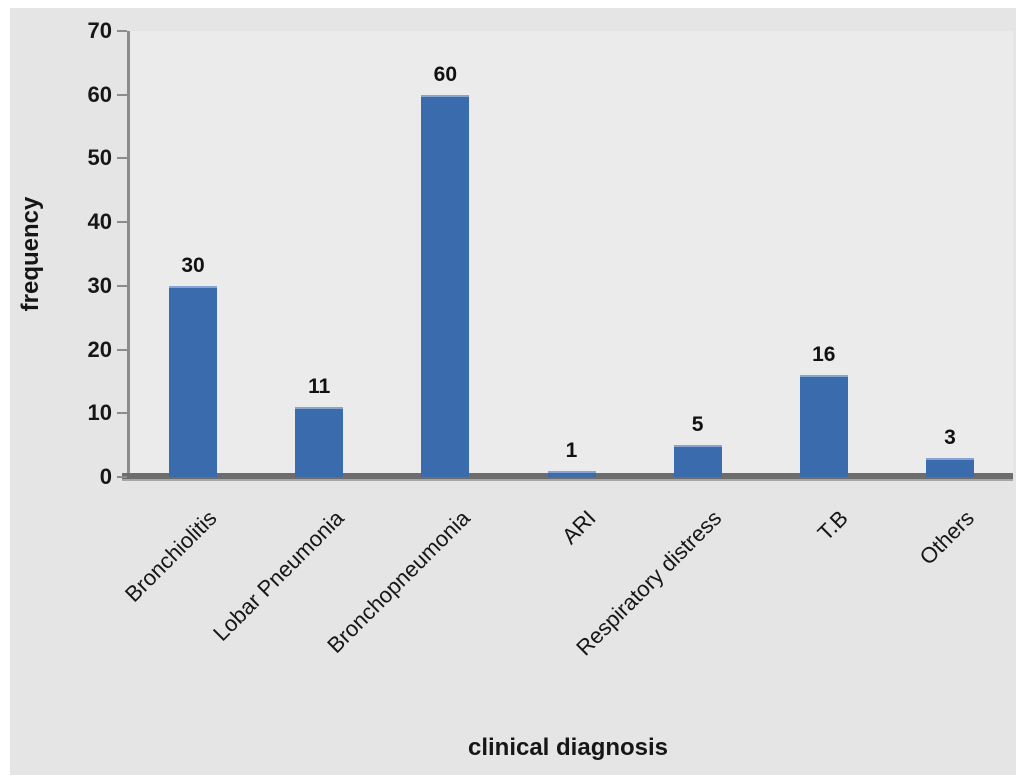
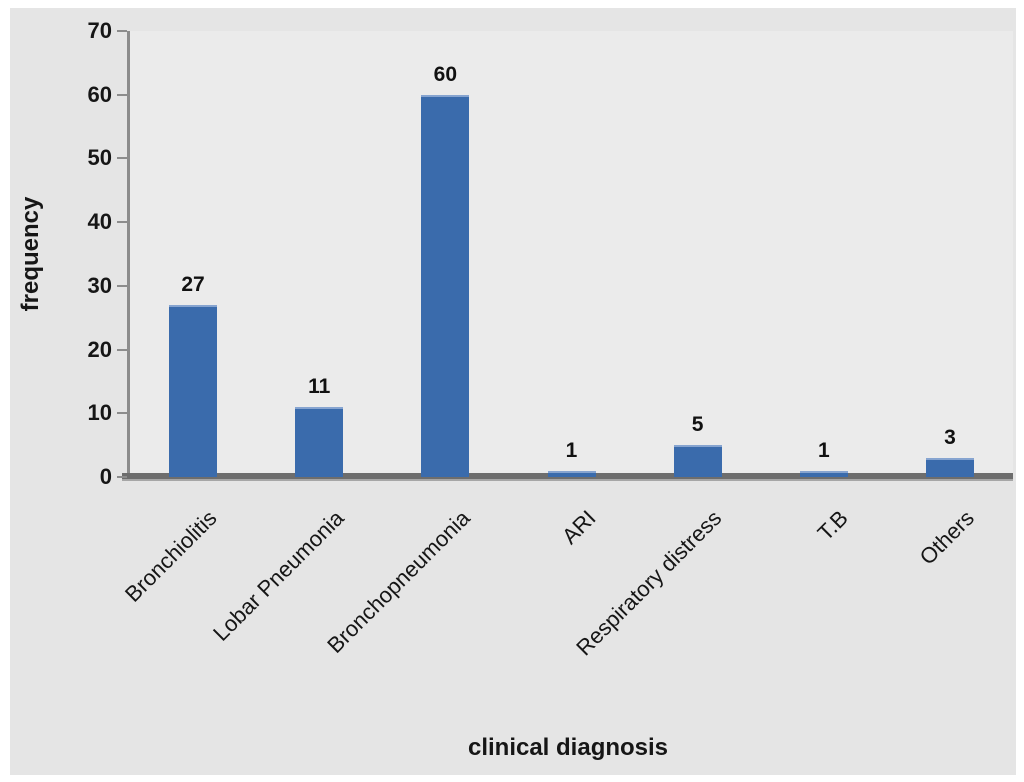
Bronchiolitis: 30 -> 27
T.B: 16 -> 1
